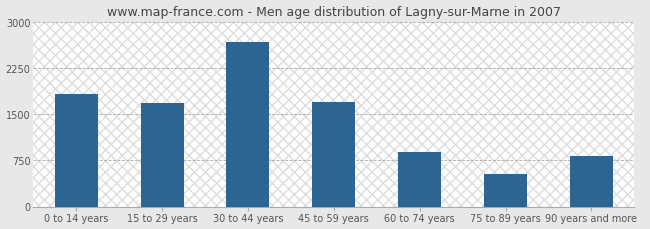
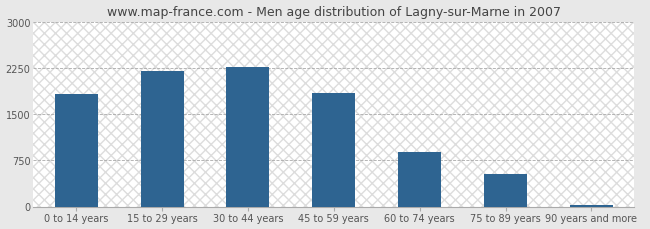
15 to 29 years: 1680 -> 2190
30 to 44 years: 2660 -> 2260
45 to 59 years: 1700 -> 1840
90 years and more: 820 -> 30
